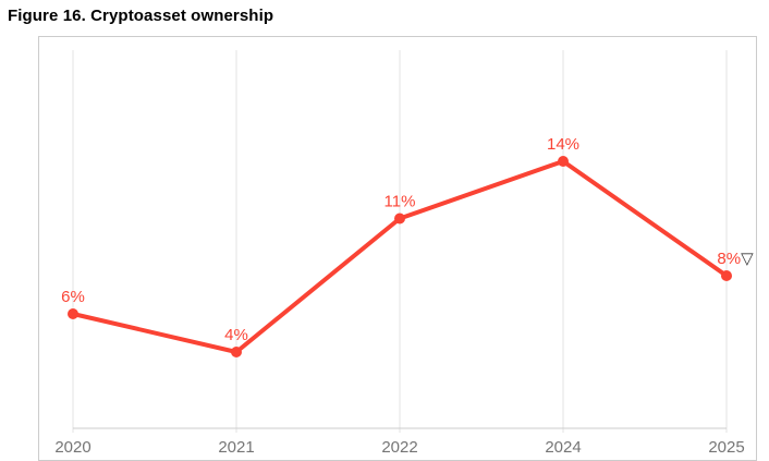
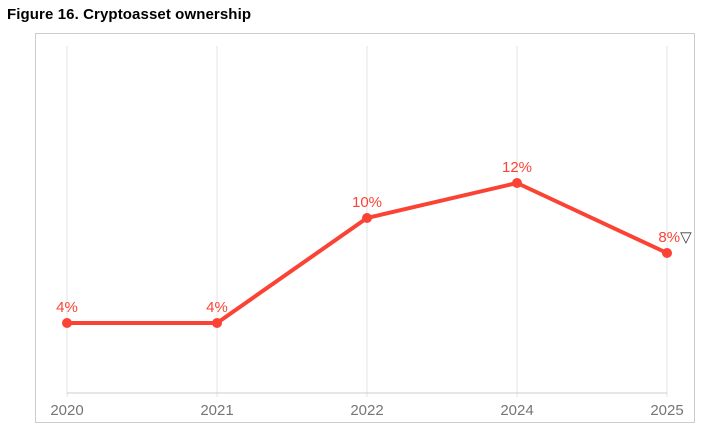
2020: 6% -> 4%
2022: 11% -> 10%
2024: 14% -> 12%
